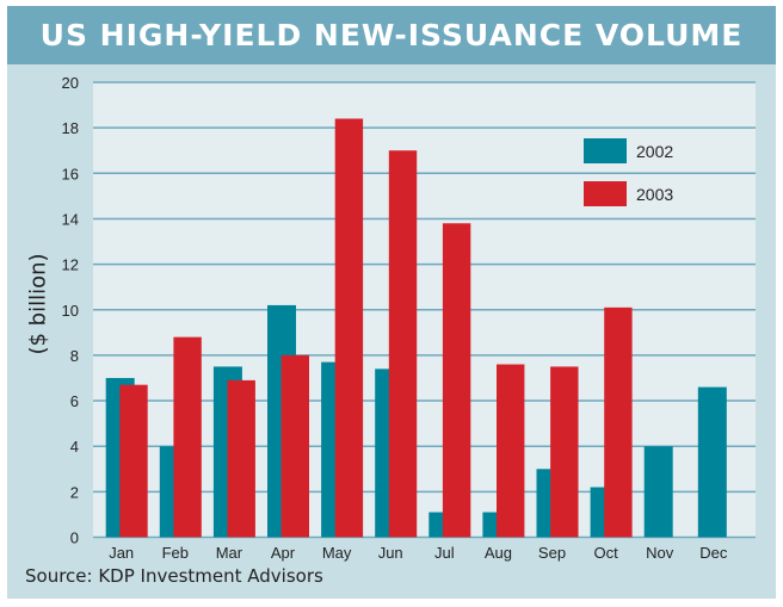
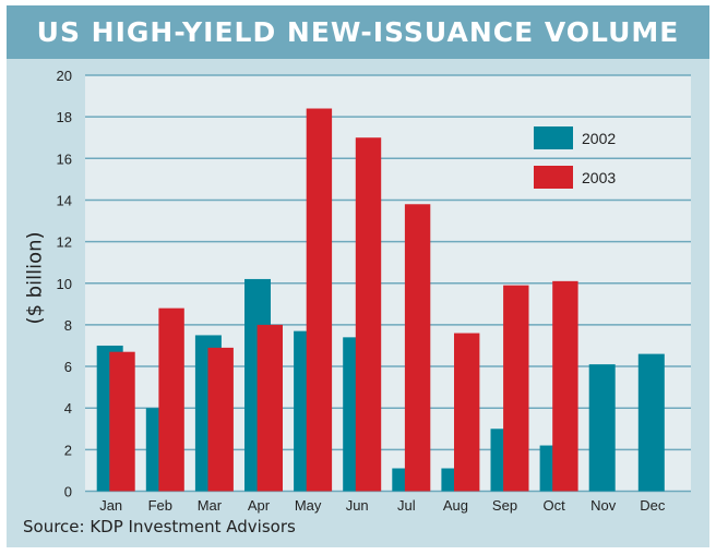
2003/Sep: 7.5 -> 9.9
2002/Nov: 4.0 -> 6.1
